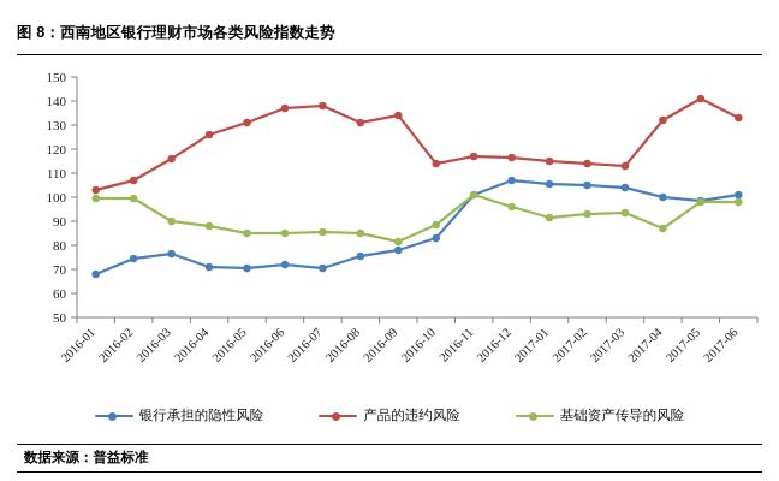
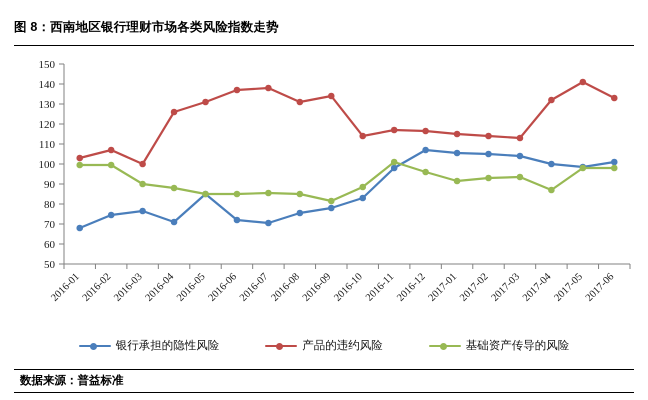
产品的违约风险/2016-03: 116 -> 100
银行承担的隐性风险/2016-05: 70 -> 85
银行承担的隐性风险/2016-11: 101 -> 98
